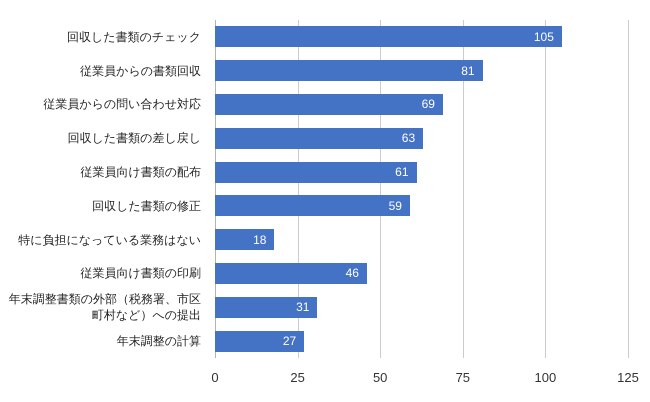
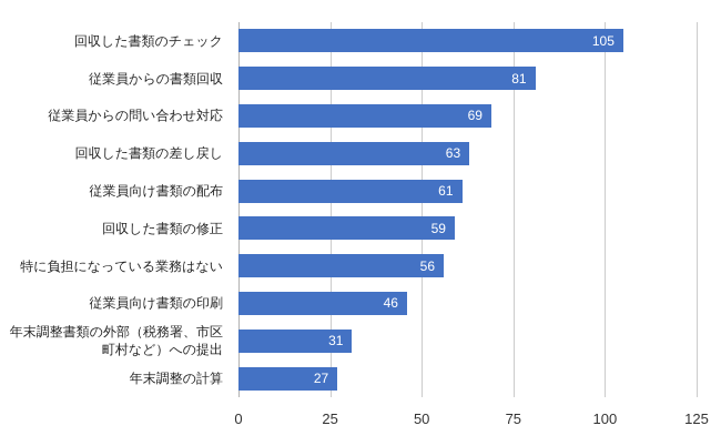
特に負担になっている業務はない: 18 -> 56
